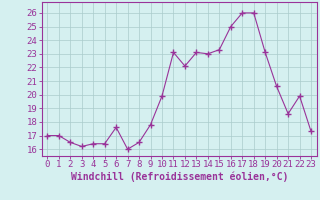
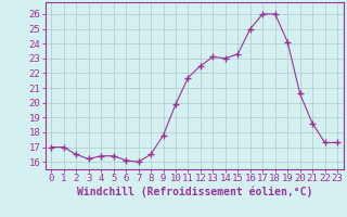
6: 17.6 -> 16.1
11: 23.1 -> 21.7
12: 22.1 -> 22.5
19: 23.1 -> 24.1
22: 19.9 -> 17.3
